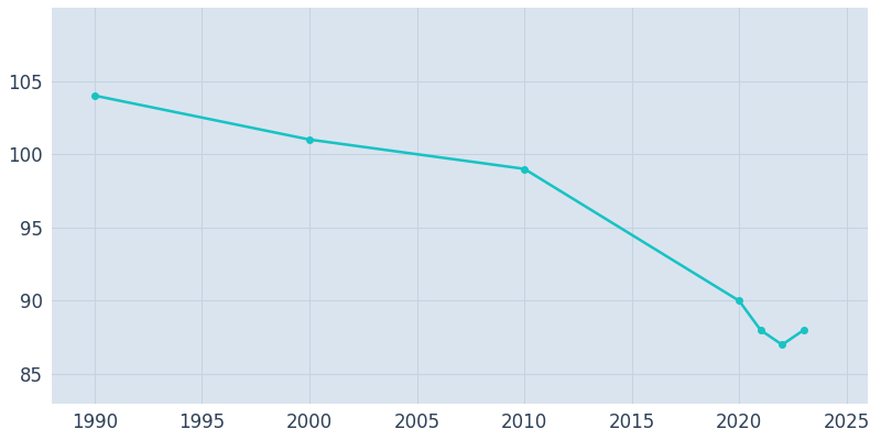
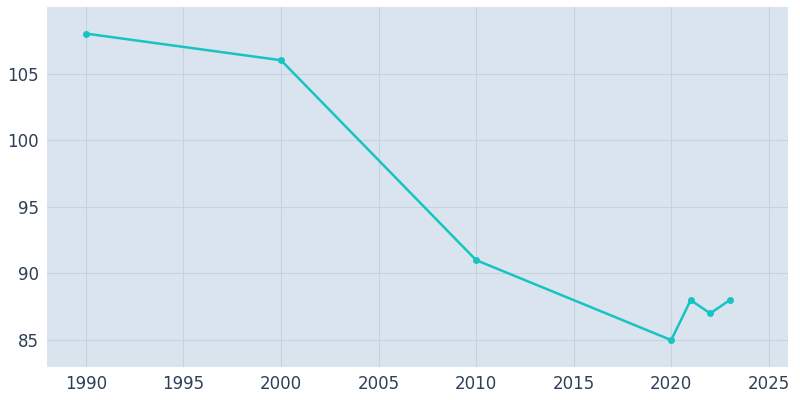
1990: 104 -> 108
2000: 101 -> 106
2010: 99 -> 91
2020: 90 -> 85
